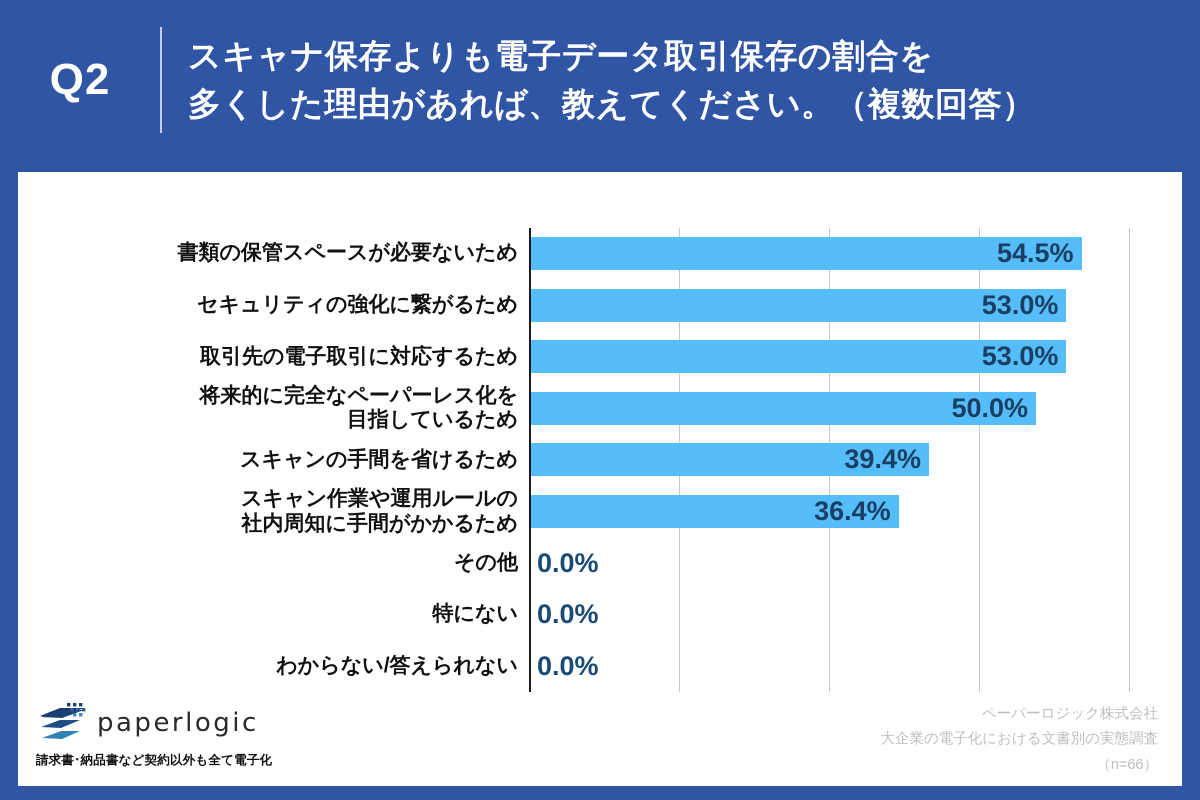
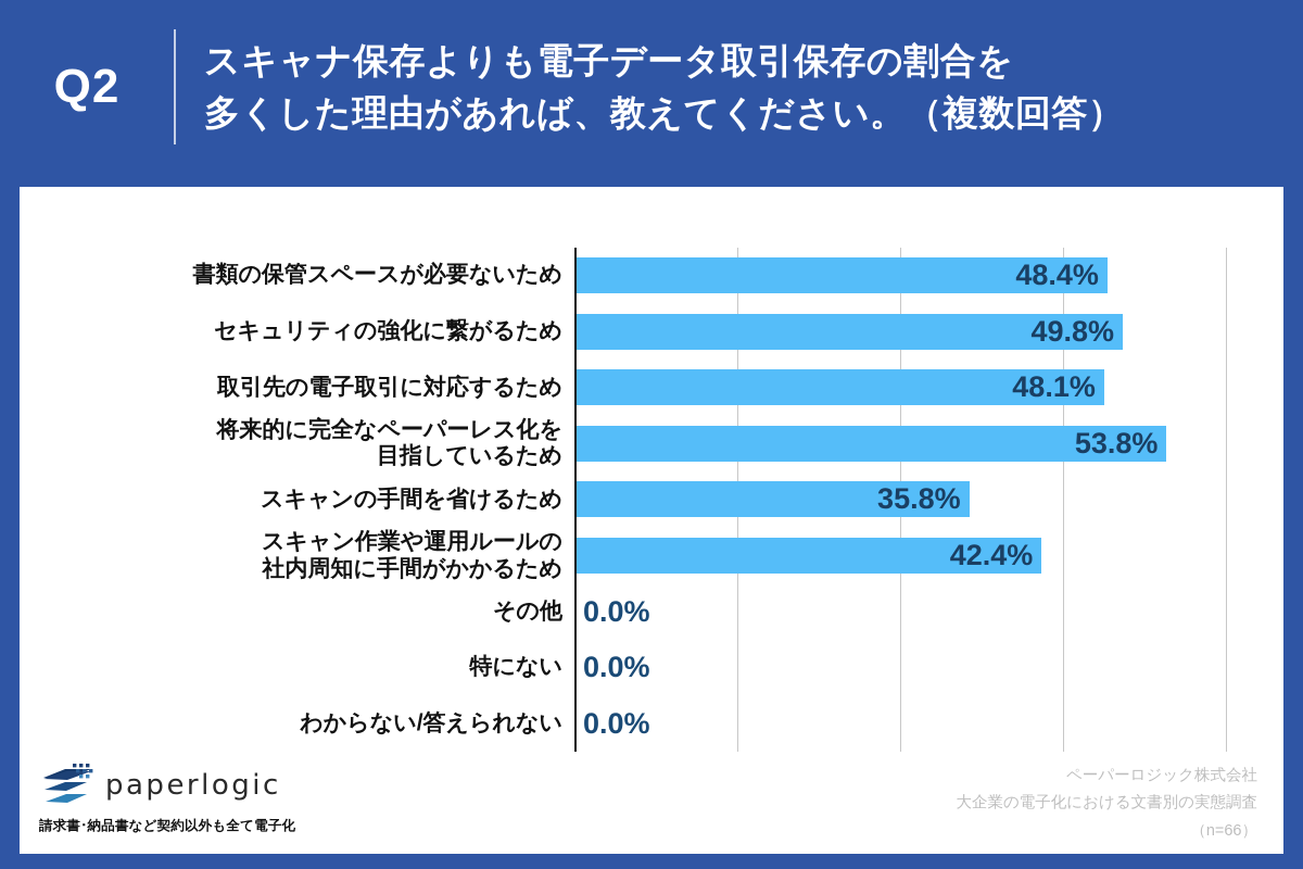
書類の保管スペースが必要ないため: 54.5% -> 48.4%
セキュリティの強化に繋がるため: 53.0% -> 49.8%
取引先の電子取引に対応するため: 53.0% -> 48.1%
将来的に完全なペーパーレス化を 目指しているため: 50.0% -> 53.8%
スキャンの手間を省けるため: 39.4% -> 35.8%
スキャン作業や運用ルールの 社内周知に手間がかかるため: 36.4% -> 42.4%
